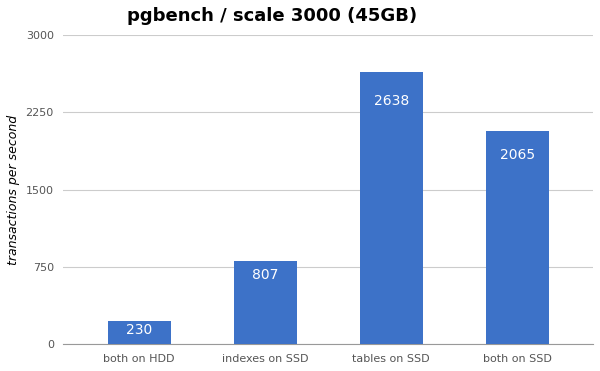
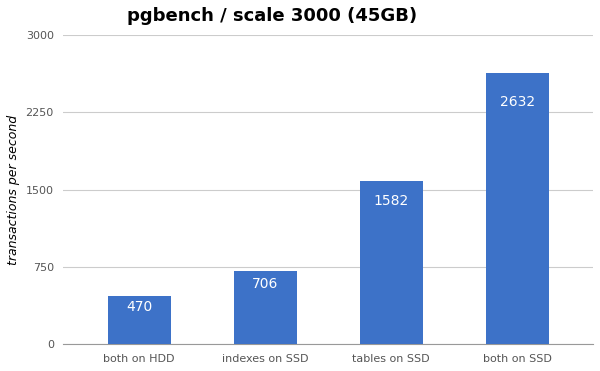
both on HDD: 230 -> 470
indexes on SSD: 807 -> 706
tables on SSD: 2638 -> 1582
both on SSD: 2065 -> 2632
